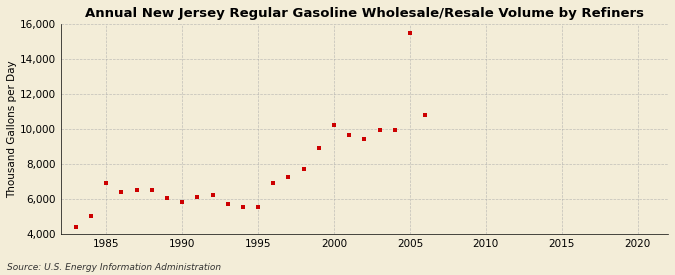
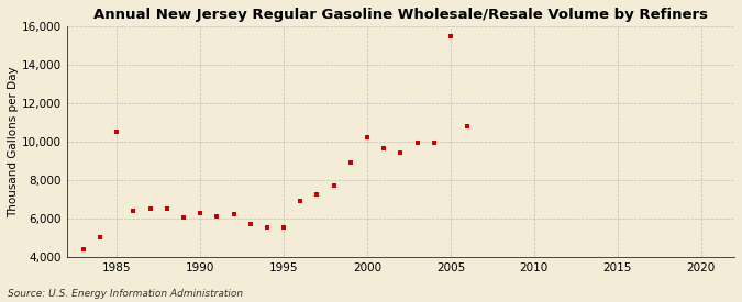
1985: 6,900 -> 10,500
1990: 5,800 -> 6,300
